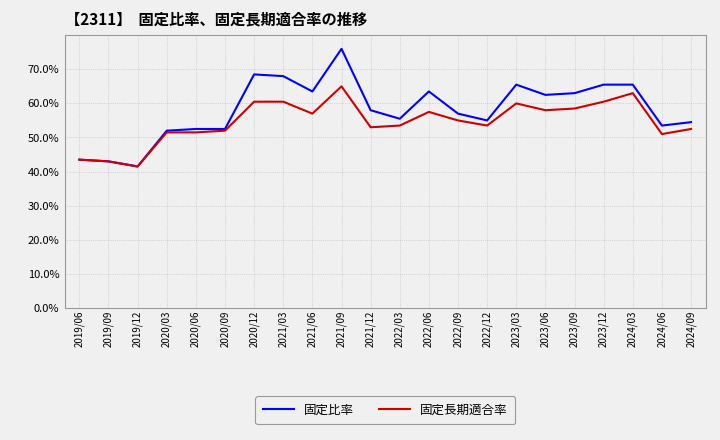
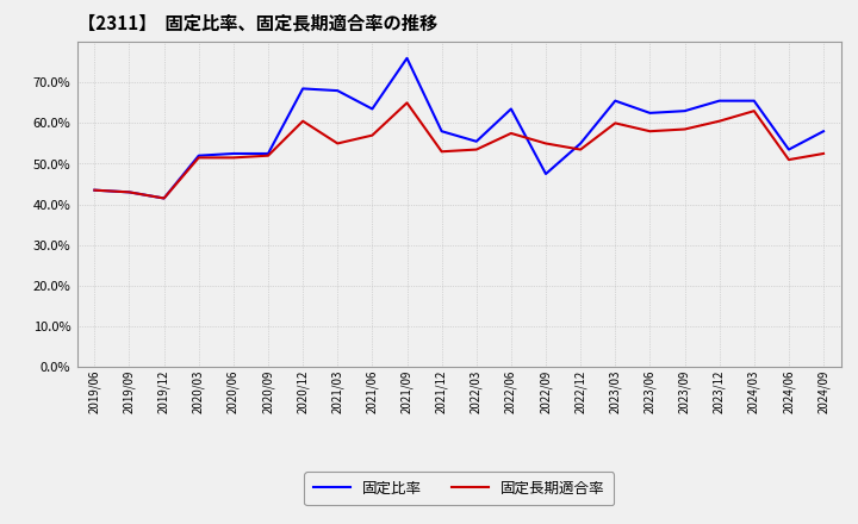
固定長期適合率/2021/03: 60.5% -> 55.0%
固定比率/2022/09: 57.0% -> 47.5%
固定比率/2024/09: 54.5% -> 58.0%
